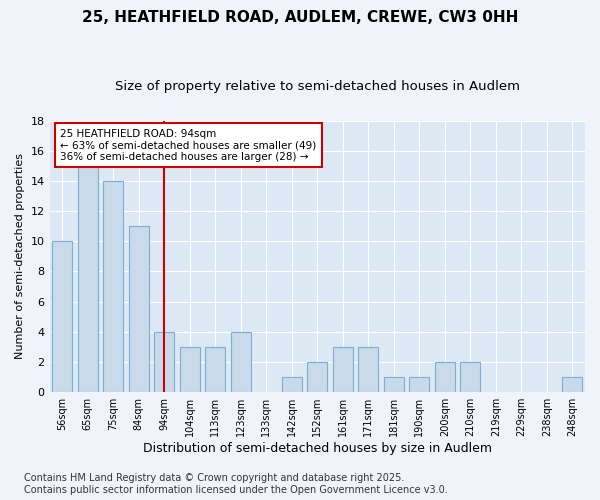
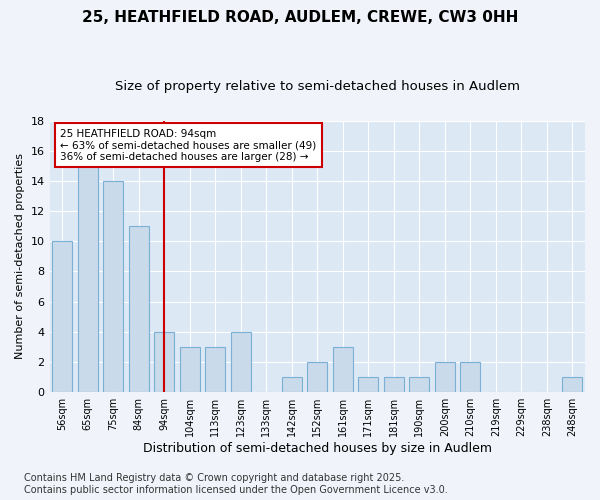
171sqm: 3 -> 1
